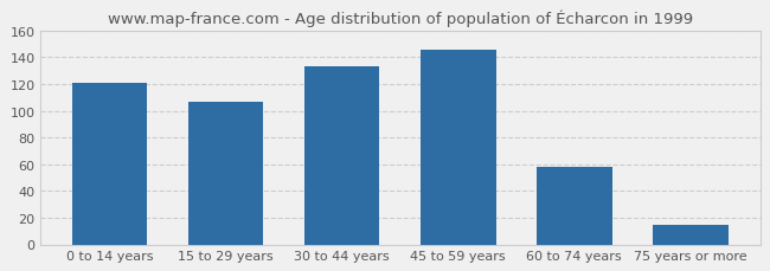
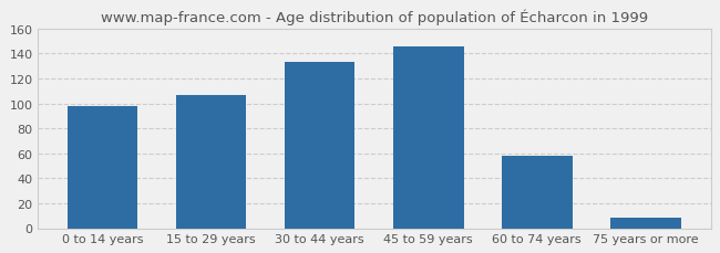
0 to 14 years: 121 -> 98
75 years or more: 15 -> 8
